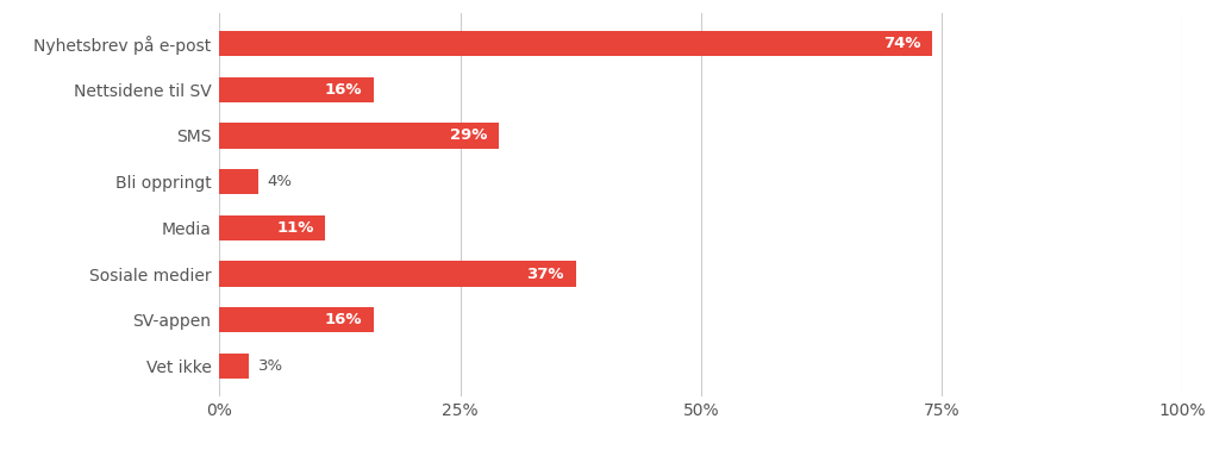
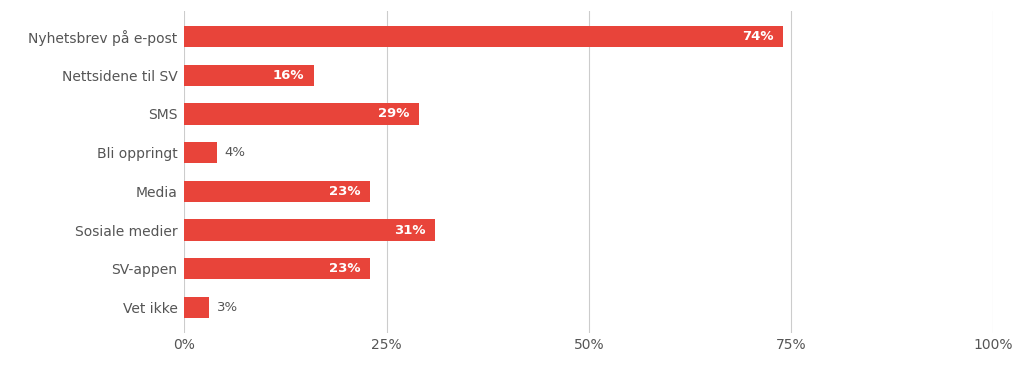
Media: 11% -> 23%
Sosiale medier: 37% -> 31%
SV-appen: 16% -> 23%
